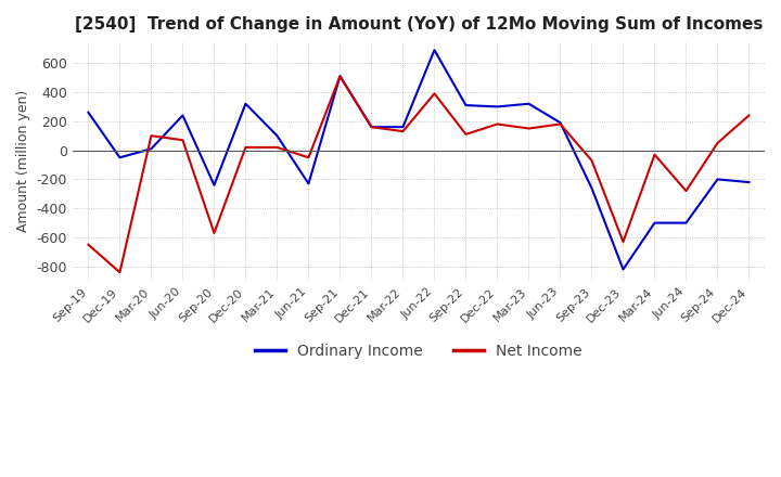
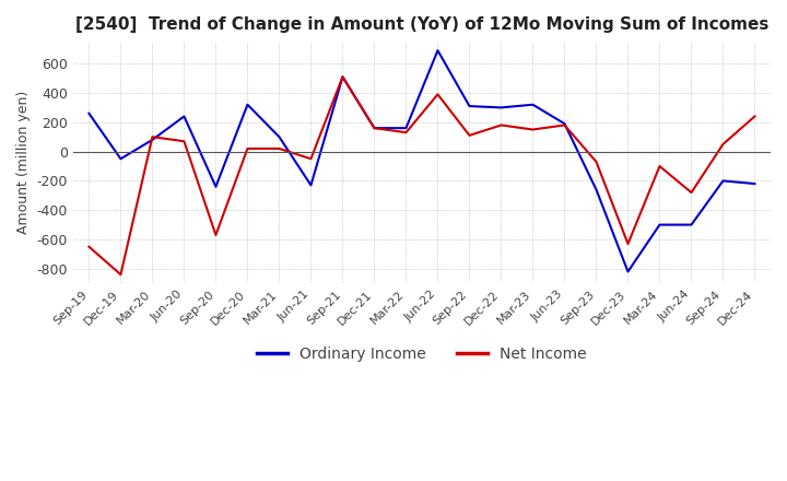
Ordinary Income/Mar-20: 10 -> 80
Net Income/Mar-24: -30 -> -100
